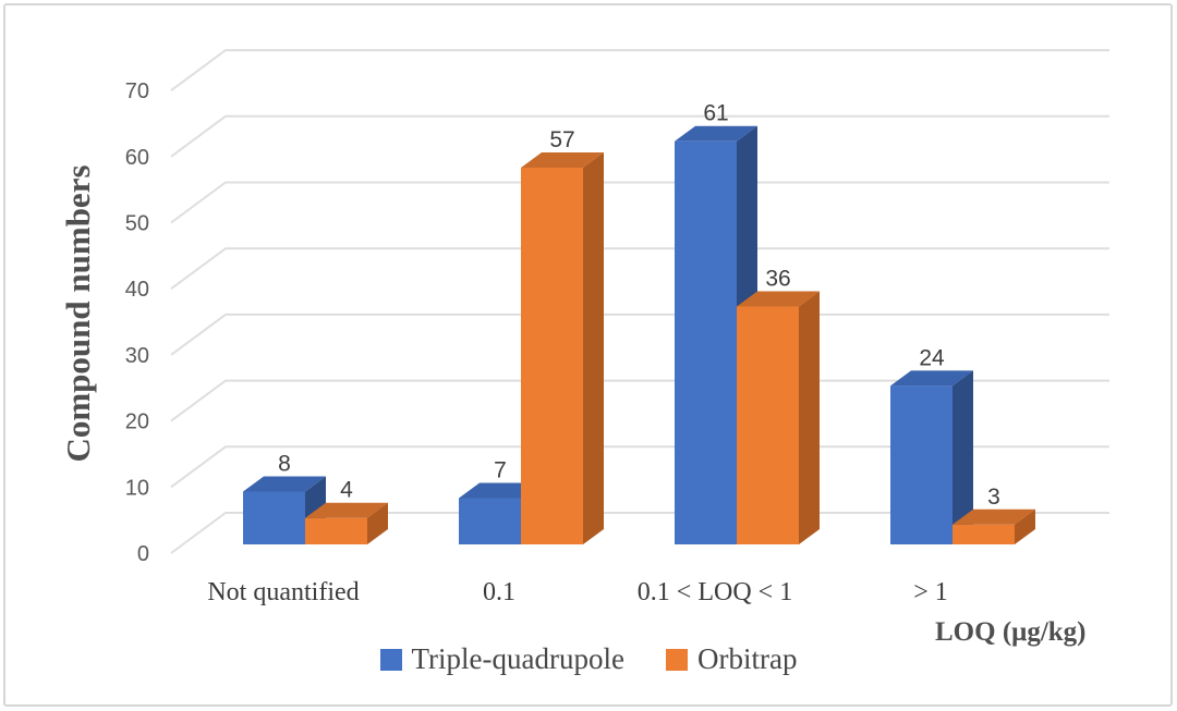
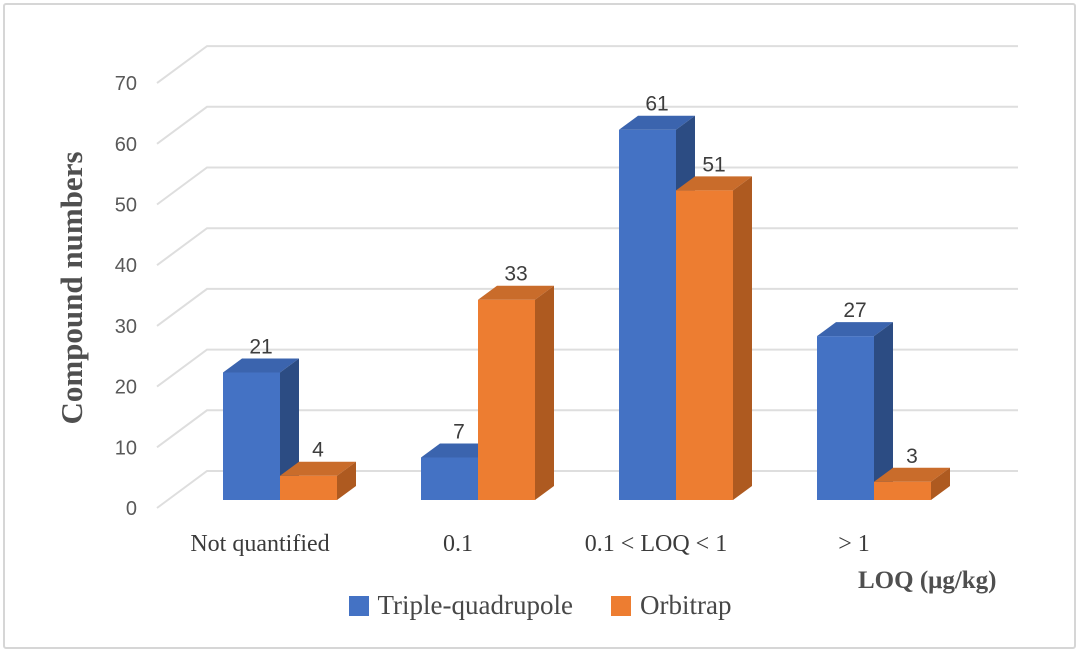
Triple-quadrupole/Not quantified: 8 -> 21
Orbitrap/0.1: 57 -> 33
Orbitrap/0.1 < LOQ < 1: 36 -> 51
Triple-quadrupole/> 1: 24 -> 27
